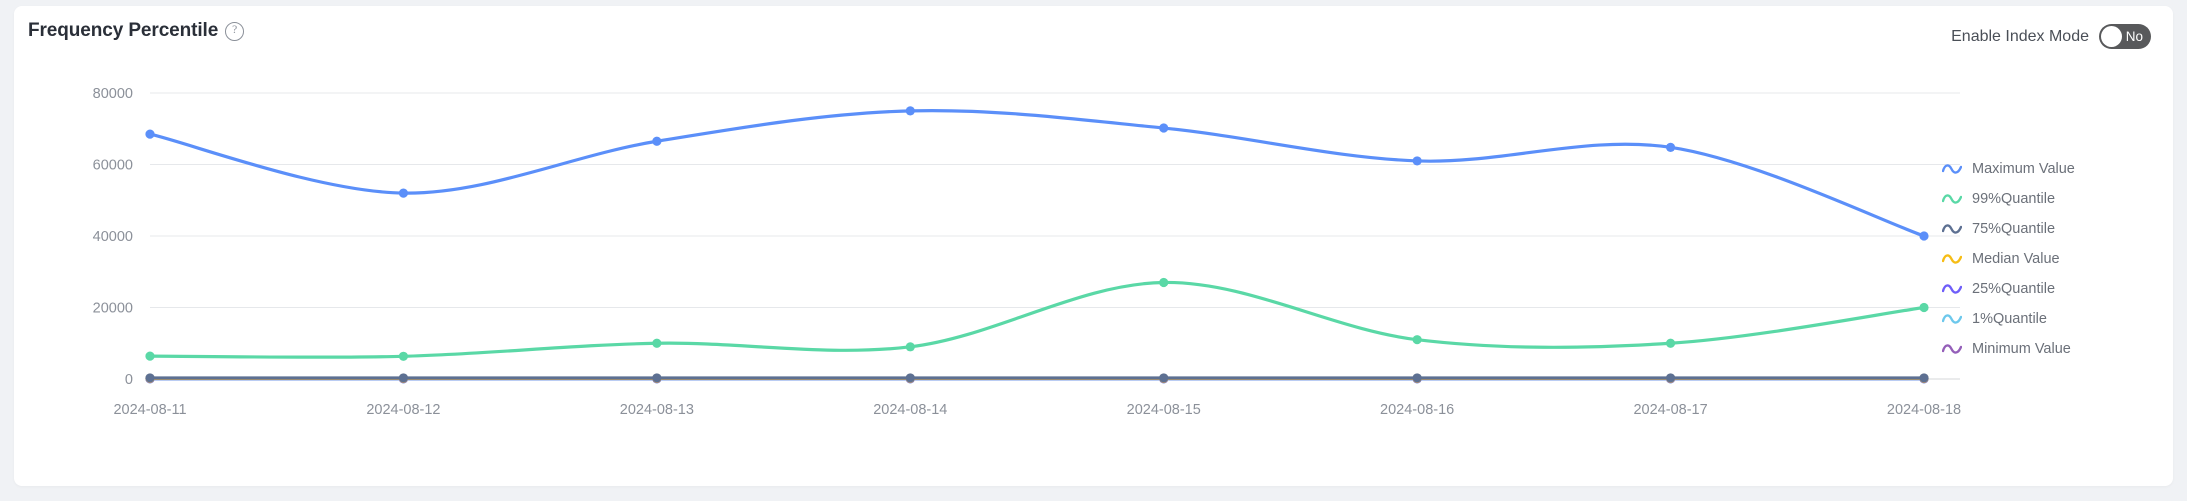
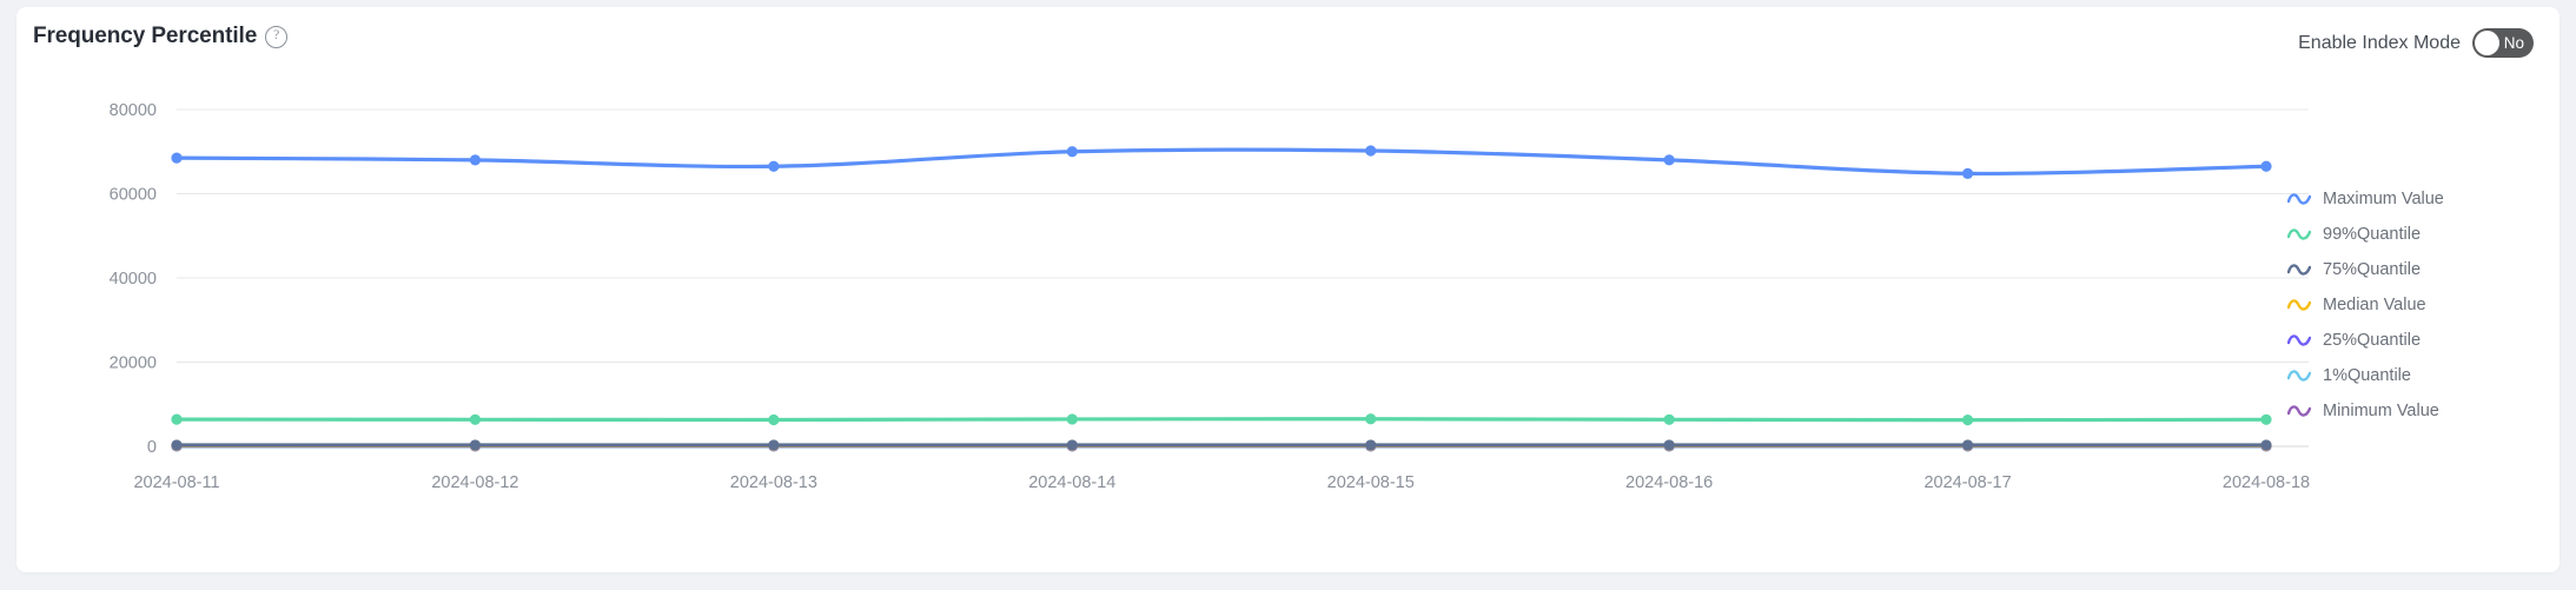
Maximum Value/2024-08-12: 52000 -> 68000
99%Quantile/2024-08-13: 10000 -> 6000
Maximum Value/2024-08-14: 75000 -> 70000
99%Quantile/2024-08-14: 9000 -> 6000
99%Quantile/2024-08-15: 27000 -> 6000
Maximum Value/2024-08-16: 61000 -> 68000
99%Quantile/2024-08-16: 11000 -> 6000
99%Quantile/2024-08-17: 10000 -> 6000
Maximum Value/2024-08-18: 40000 -> 66000
99%Quantile/2024-08-18: 20000 -> 6000
